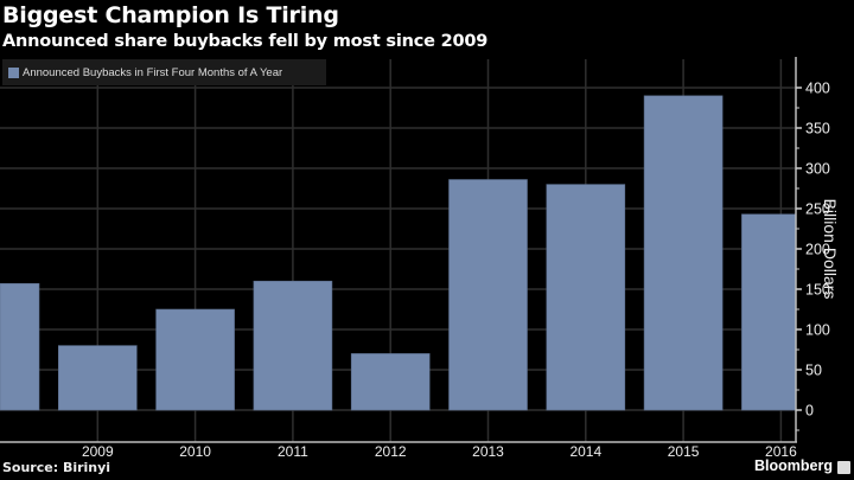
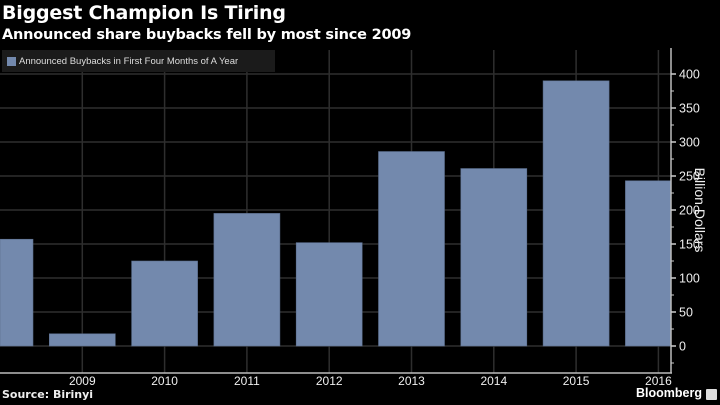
2009: 80 -> 20
2011: 160 -> 200
2012: 70 -> 150
2014: 280 -> 260
